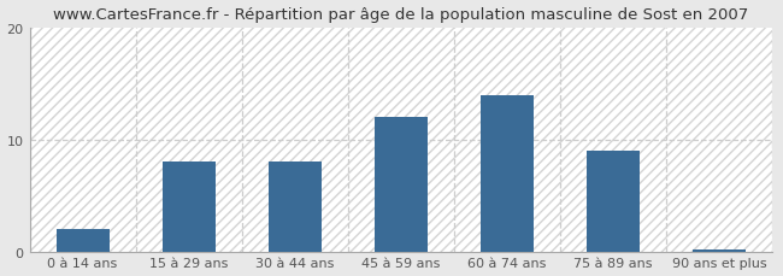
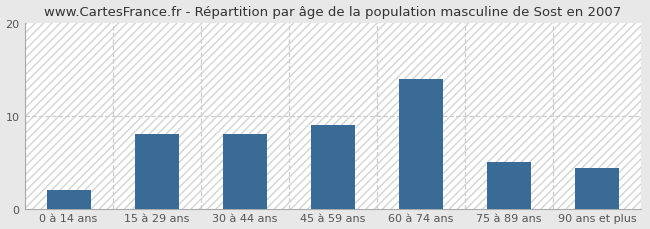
45 à 59 ans: 12.0 -> 9.0
75 à 89 ans: 9.0 -> 5.0
90 ans et plus: 0.2 -> 4.4
